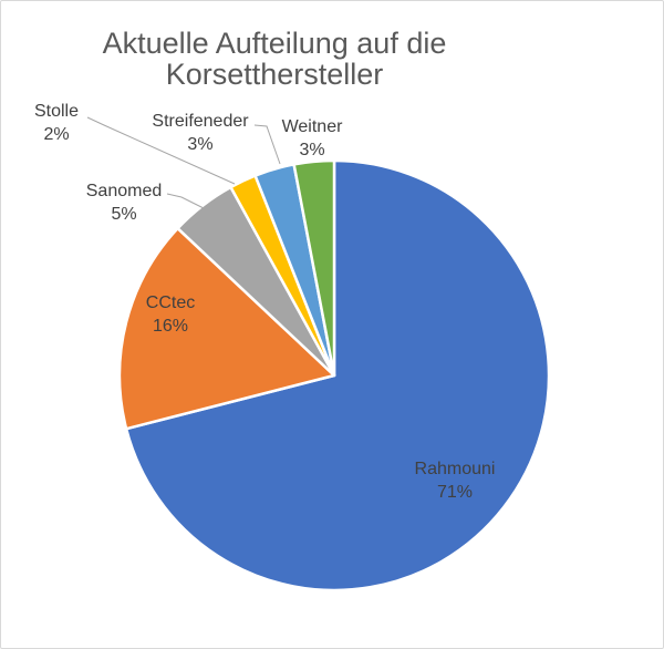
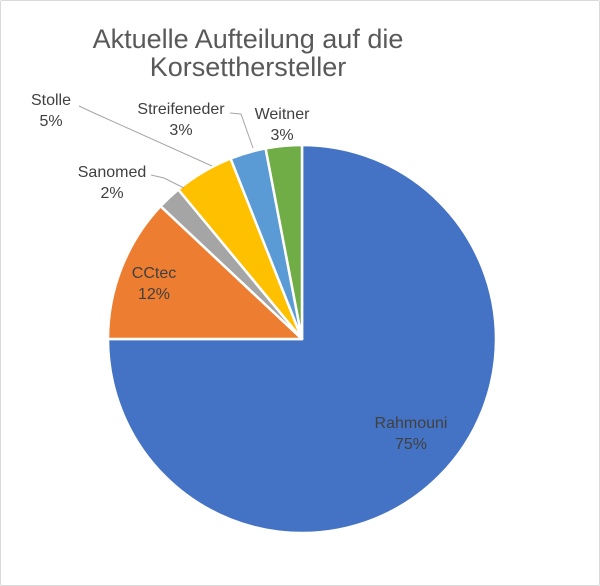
Rahmouni: 71% -> 75%
CCtec: 16% -> 12%
Sanomed: 5% -> 2%
Stolle: 2% -> 5%
